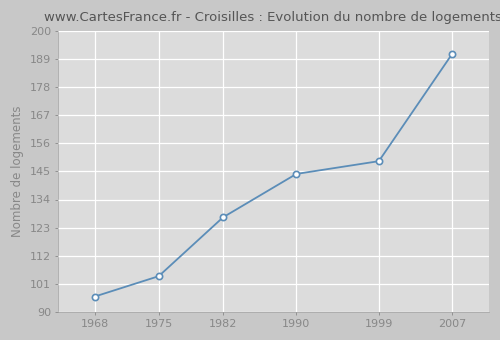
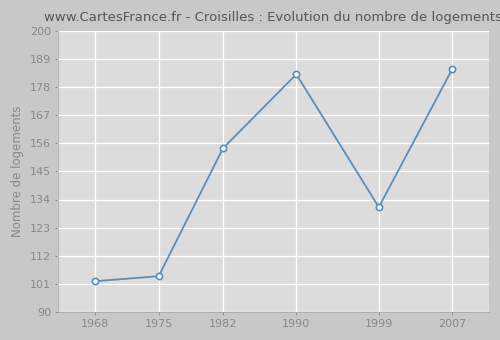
1968: 96 -> 102
1982: 127 -> 154
1990: 144 -> 183
1999: 149 -> 131
2007: 191 -> 185
